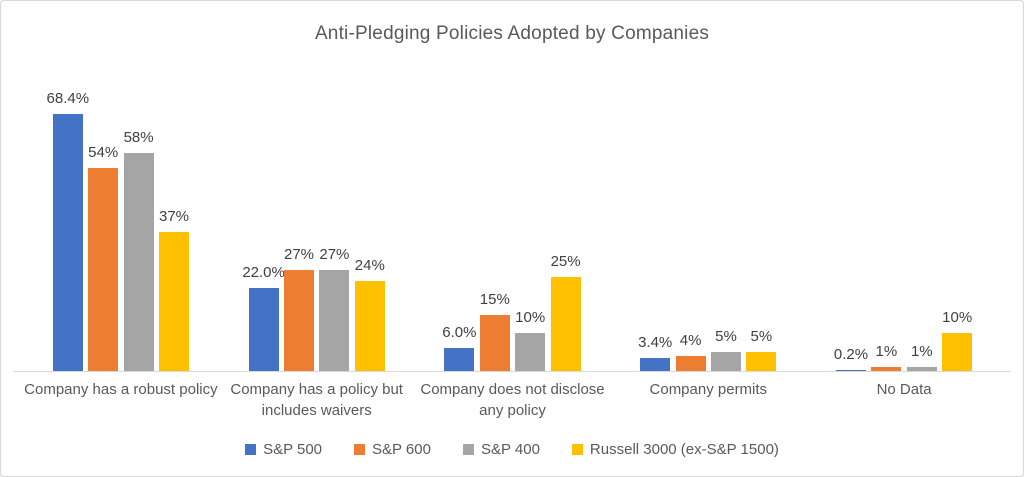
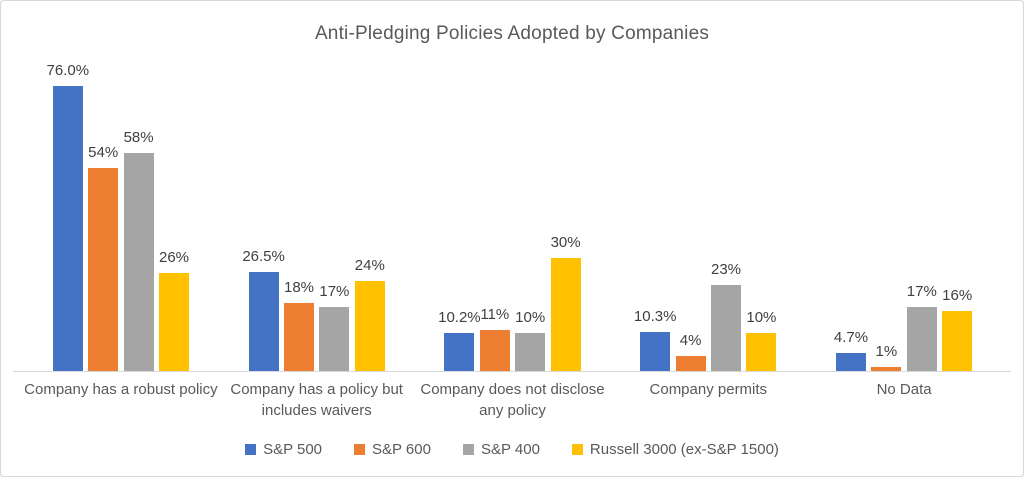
S&P 500/Company has a robust policy: 68.4% -> 76.0%
Russell 3000 (ex-S&P 1500)/Company has a robust policy: 37% -> 26%
S&P 500/Company has a policy but includes waivers: 22.0% -> 26.5%
S&P 600/Company has a policy but includes waivers: 27% -> 18%
S&P 400/Company has a policy but includes waivers: 27% -> 17%
S&P 500/Company does not disclose any policy: 6.0% -> 10.2%
S&P 600/Company does not disclose any policy: 15% -> 11%
Russell 3000 (ex-S&P 1500)/Company does not disclose any policy: 25% -> 30%
S&P 500/Company permits: 3.4% -> 10.3%
S&P 400/Company permits: 5% -> 23%
Russell 3000 (ex-S&P 1500)/Company permits: 5% -> 10%
S&P 500/No Data: 0.2% -> 4.7%
S&P 400/No Data: 1% -> 17%
Russell 3000 (ex-S&P 1500)/No Data: 10% -> 16%
